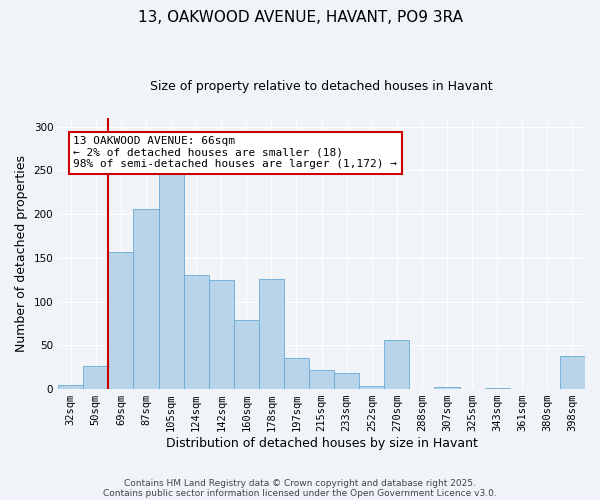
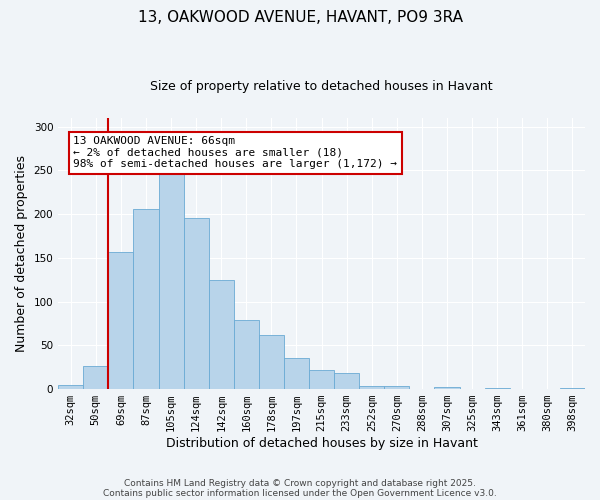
124sqm: 130 -> 195
178sqm: 126 -> 62
270sqm: 56 -> 4
398sqm: 38 -> 1
